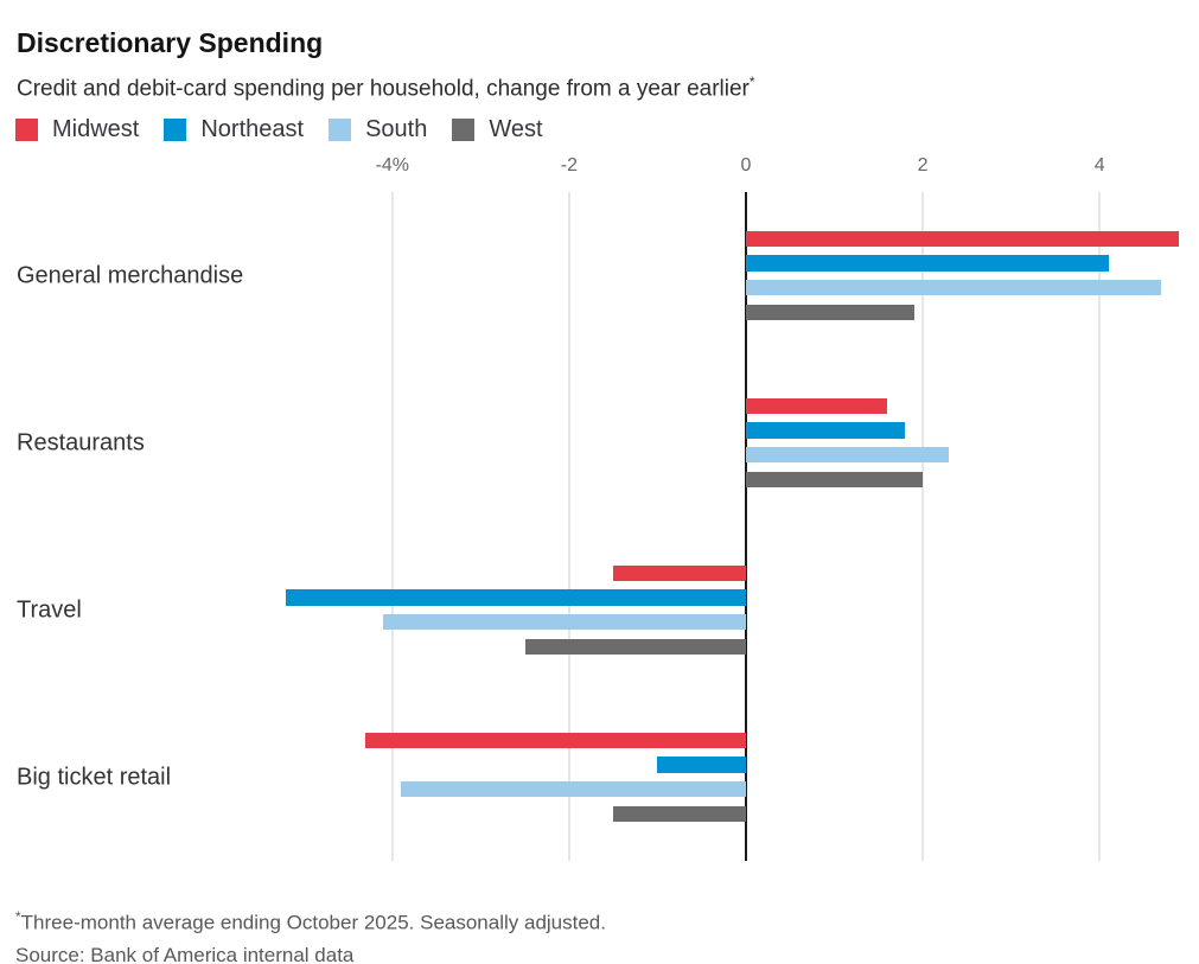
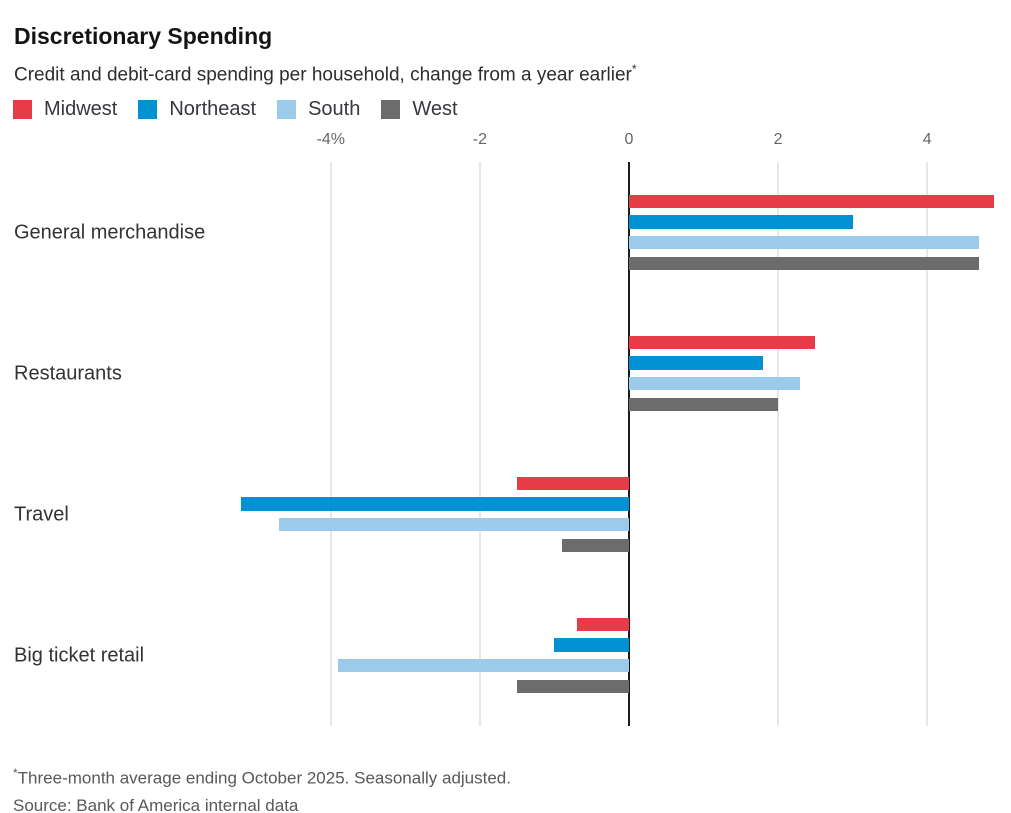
Northeast/General merchandise: 4.1 -> 3.0
West/General merchandise: 1.9 -> 4.7
Midwest/Restaurants: 1.6 -> 2.5
South/Travel: -4.1 -> -4.7
West/Travel: -2.5 -> -0.9
Midwest/Big ticket retail: -4.3 -> -0.7
